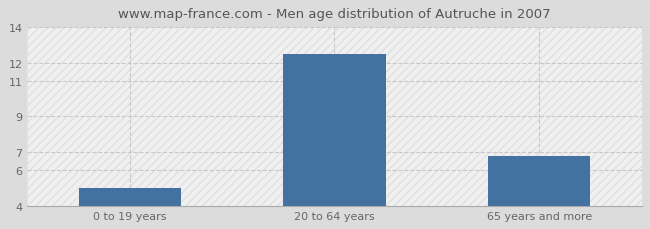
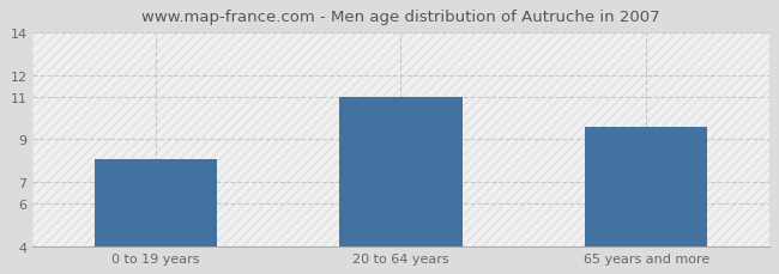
0 to 19 years: 5.0 -> 8.1
20 to 64 years: 12.5 -> 11.0
65 years and more: 6.8 -> 9.6
